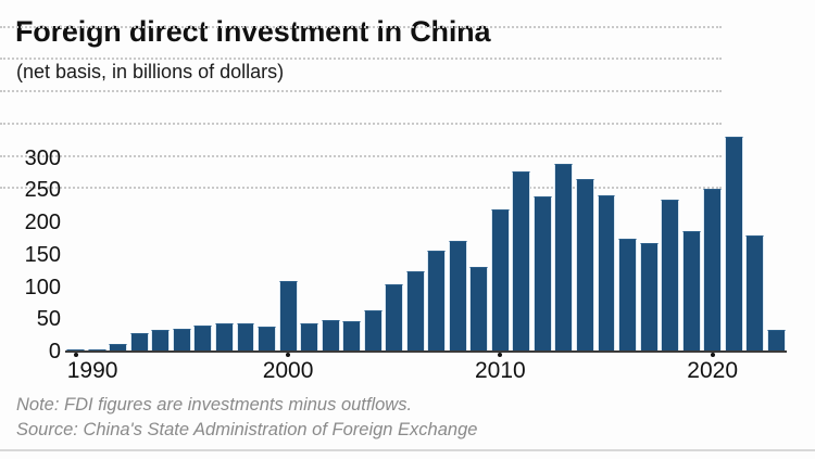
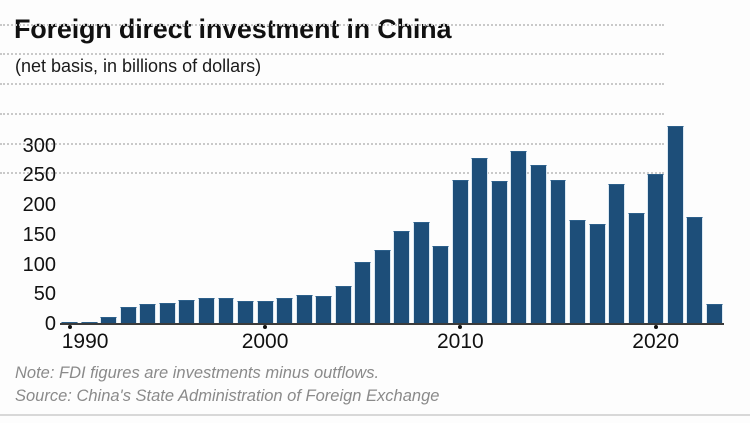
2000: 110 -> 40
2010: 220 -> 240
